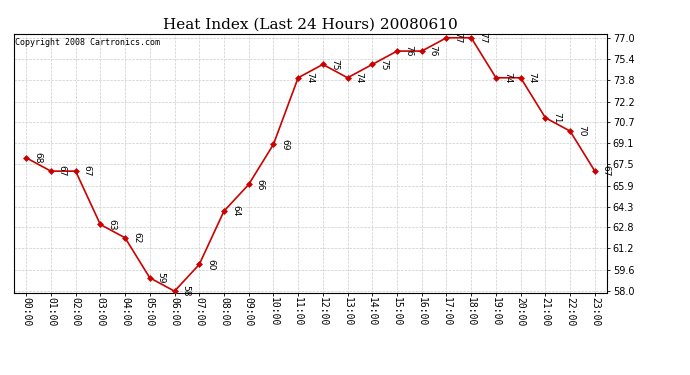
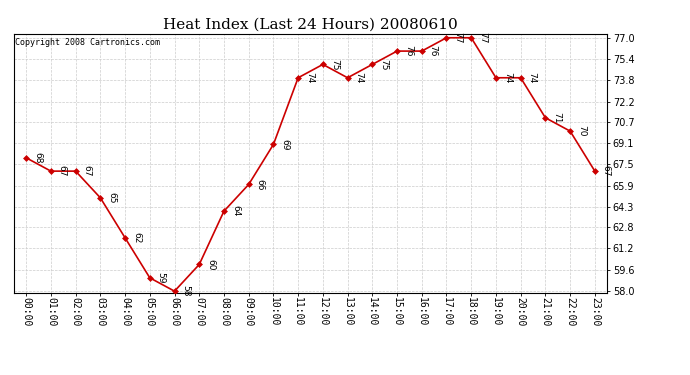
03:00: 63 -> 65
